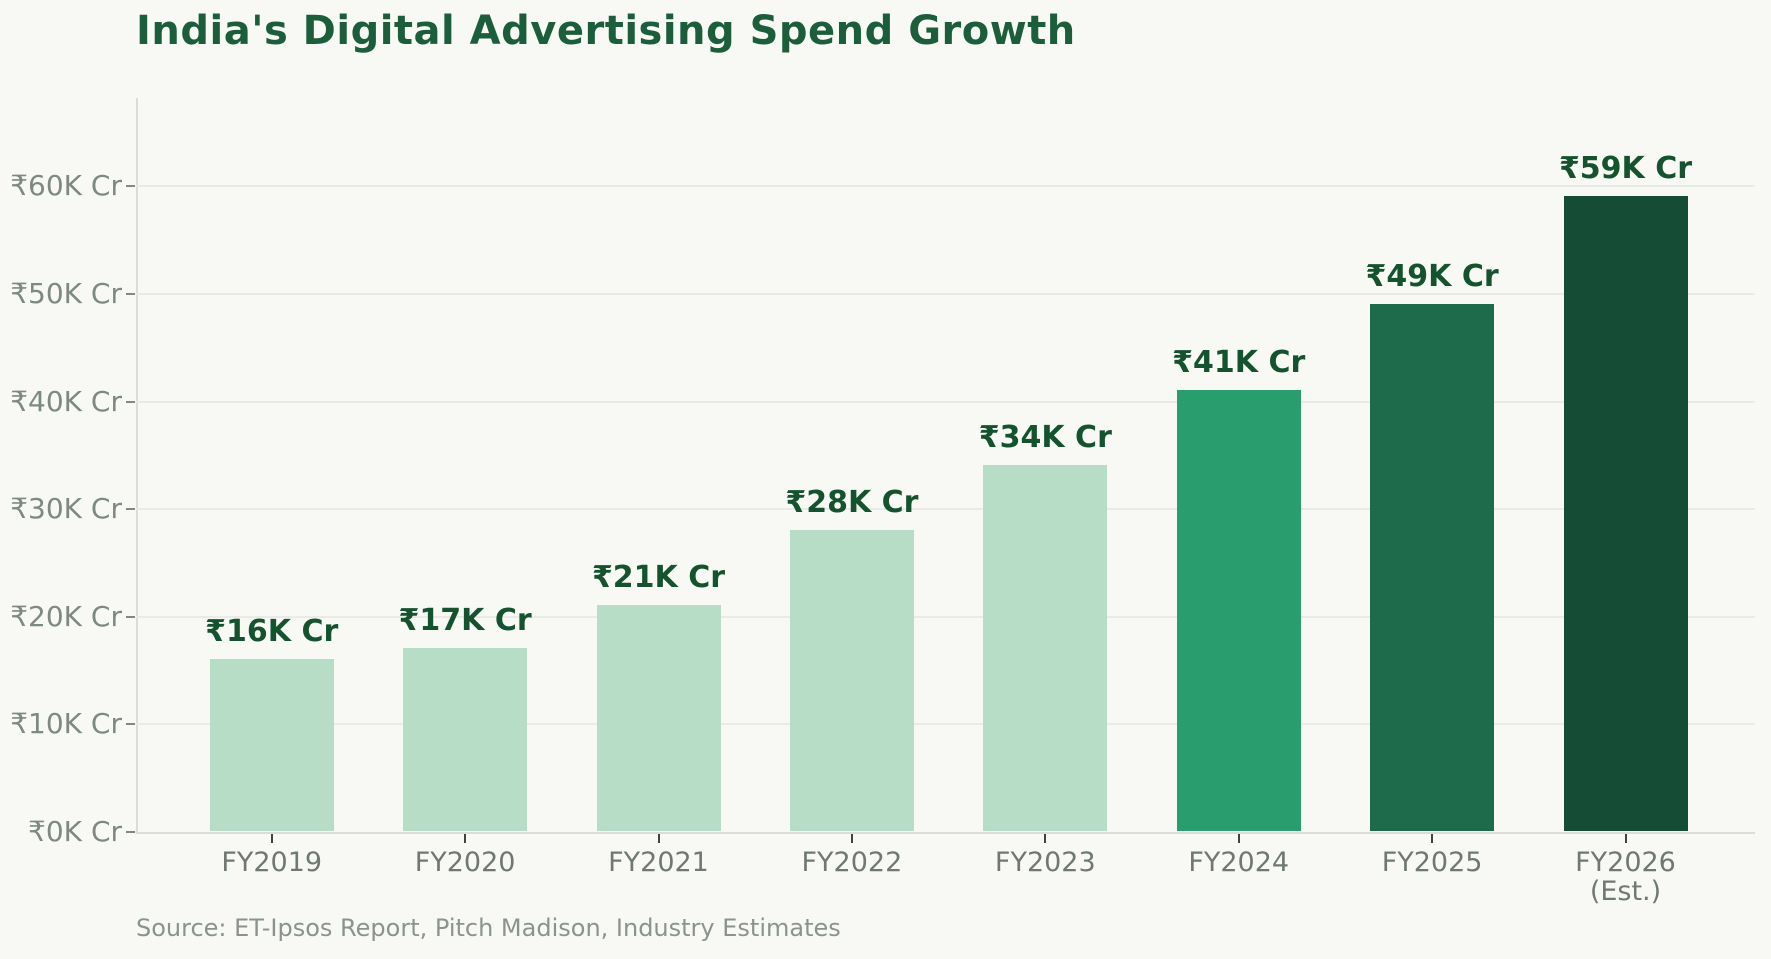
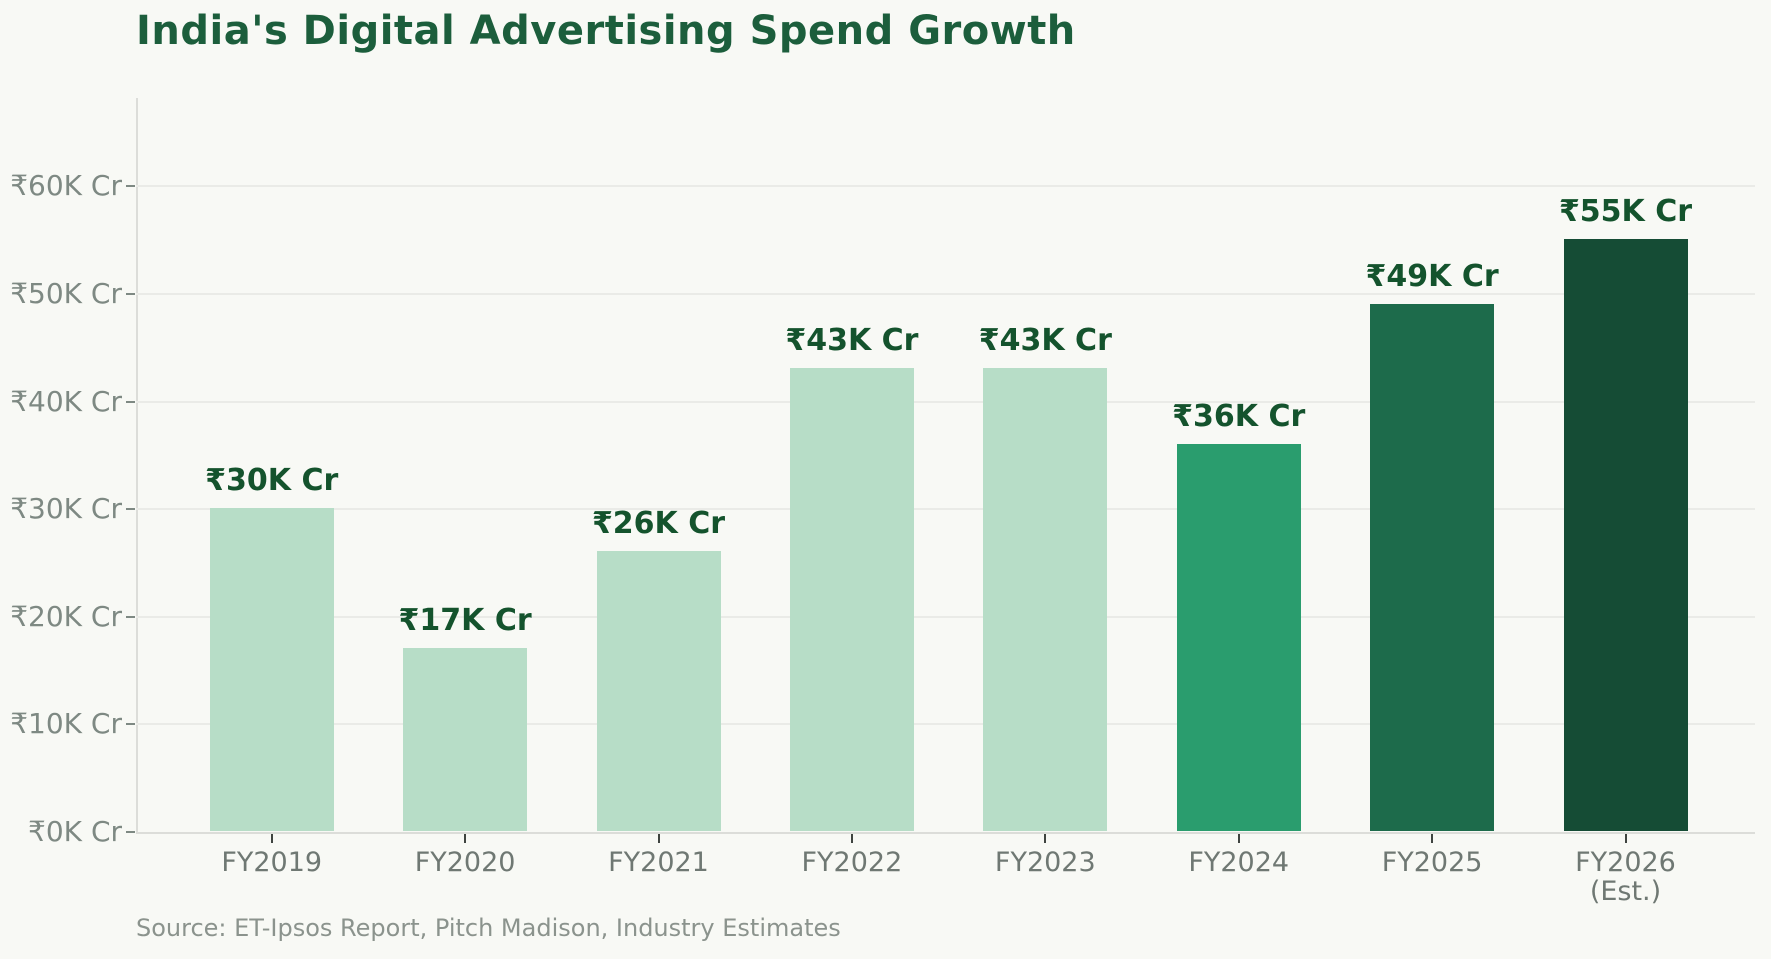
FY2019: 16 -> 30
FY2021: 21 -> 26
FY2022: 28 -> 43
FY2023: 34 -> 43
FY2024: 41 -> 36
FY2026: 59 -> 55
